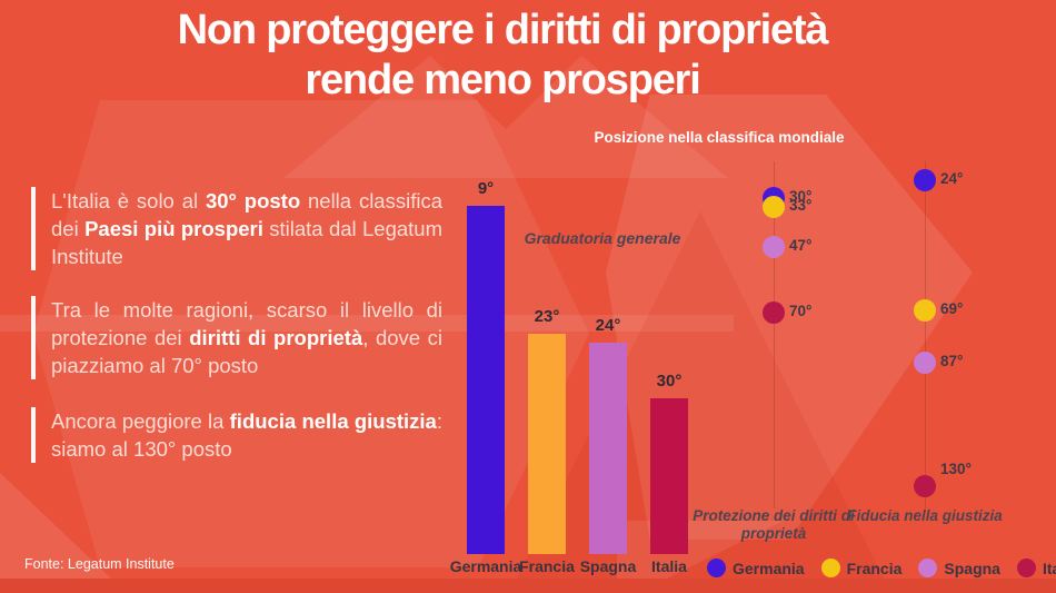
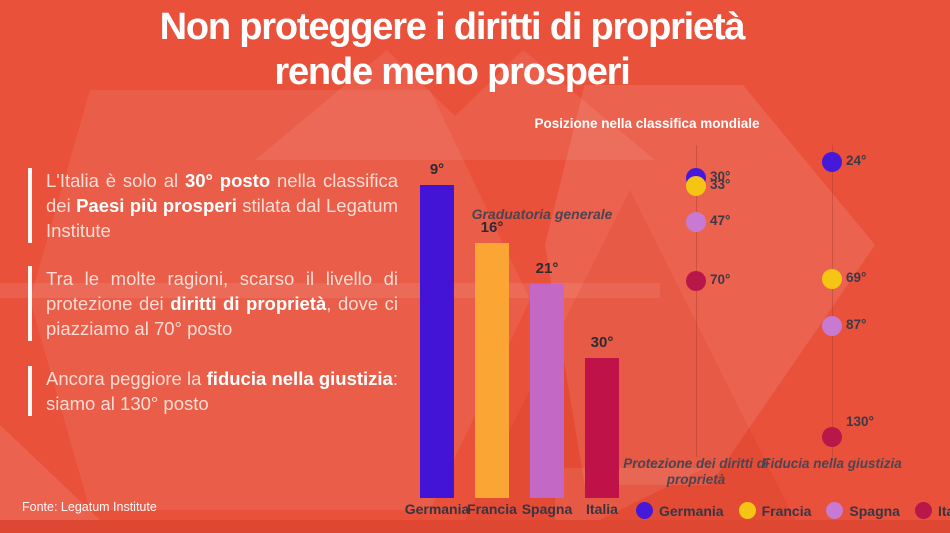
Graduatoria generale/Francia: 23° -> 16°
Graduatoria generale/Spagna: 24° -> 21°
